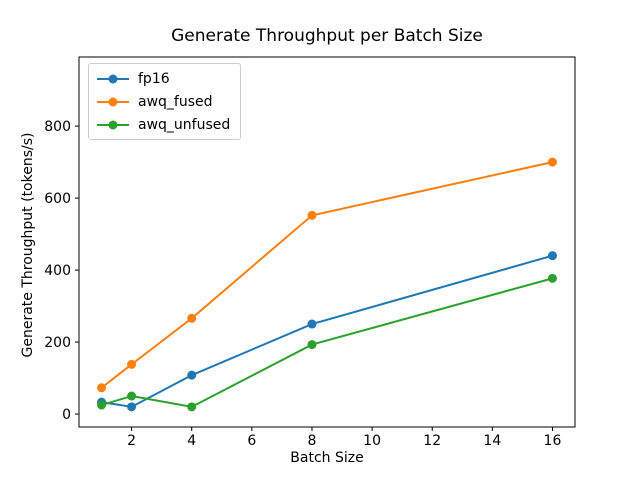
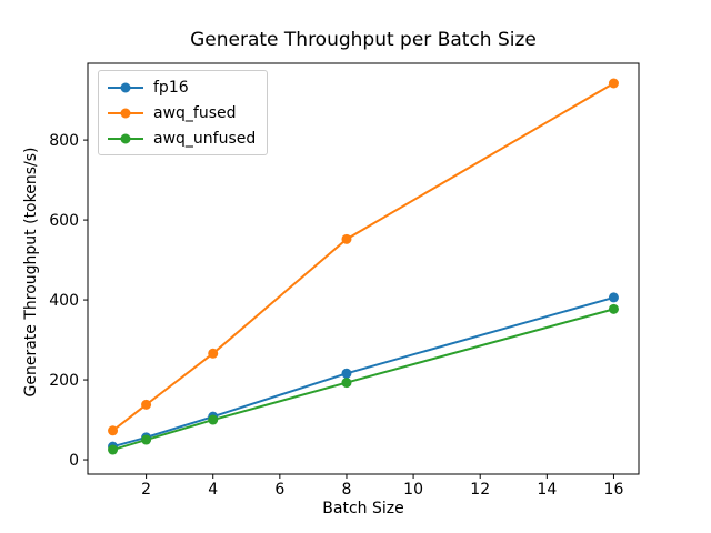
fp16/2: 20 -> 60
awq_unfused/4: 20 -> 100
fp16/8: 250 -> 220
fp16/16: 440 -> 410
awq_fused/16: 700 -> 940
